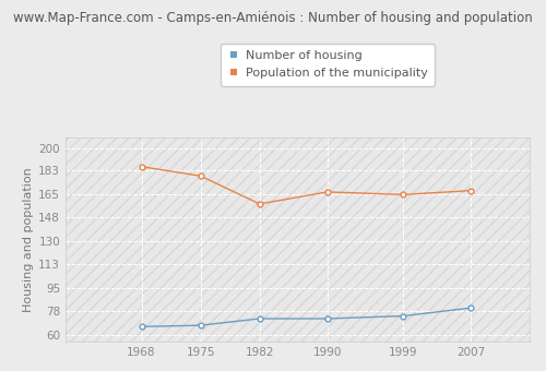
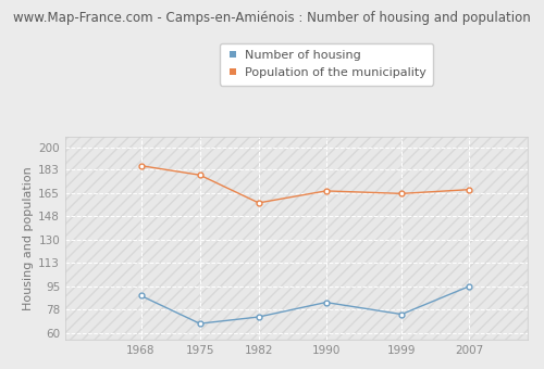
Number of housing/1968: 66 -> 88
Number of housing/1990: 72 -> 83
Number of housing/2007: 80 -> 95
